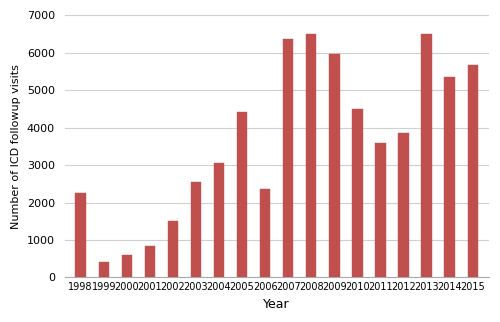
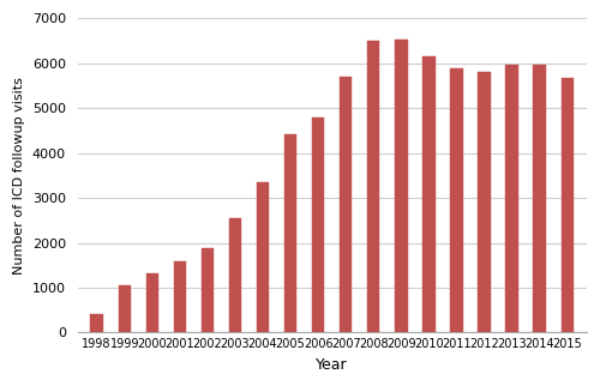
1998: 2250 -> 420
1999: 400 -> 1060
2000: 600 -> 1310
2001: 850 -> 1600
2002: 1500 -> 1880
2004: 3050 -> 3340
2006: 2350 -> 4800
2007: 6350 -> 5700
2009: 5950 -> 6520
2010: 4500 -> 6150
2011: 3600 -> 5880
2012: 3850 -> 5800
2013: 6500 -> 5960
2014: 5350 -> 5970
